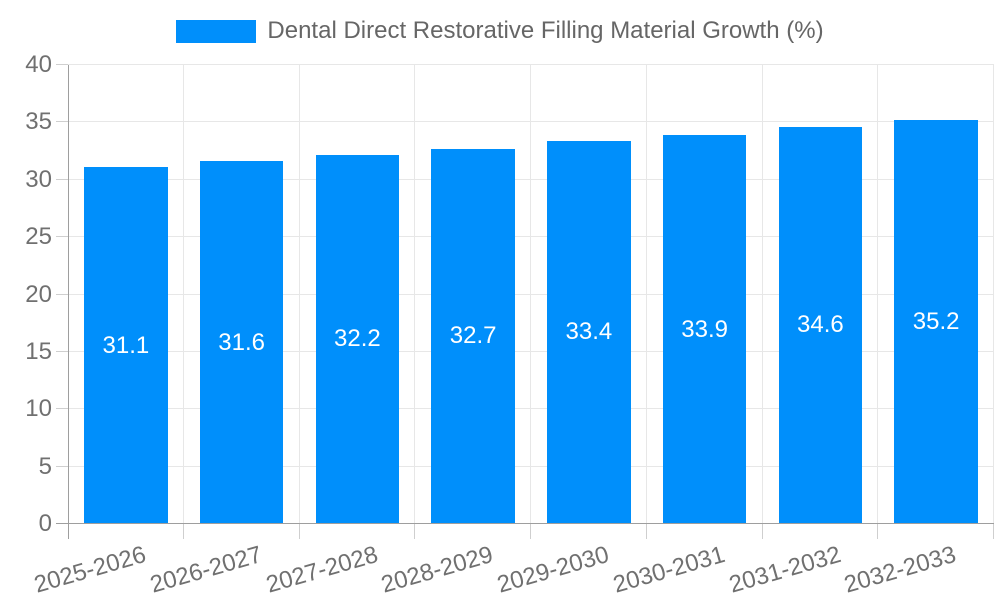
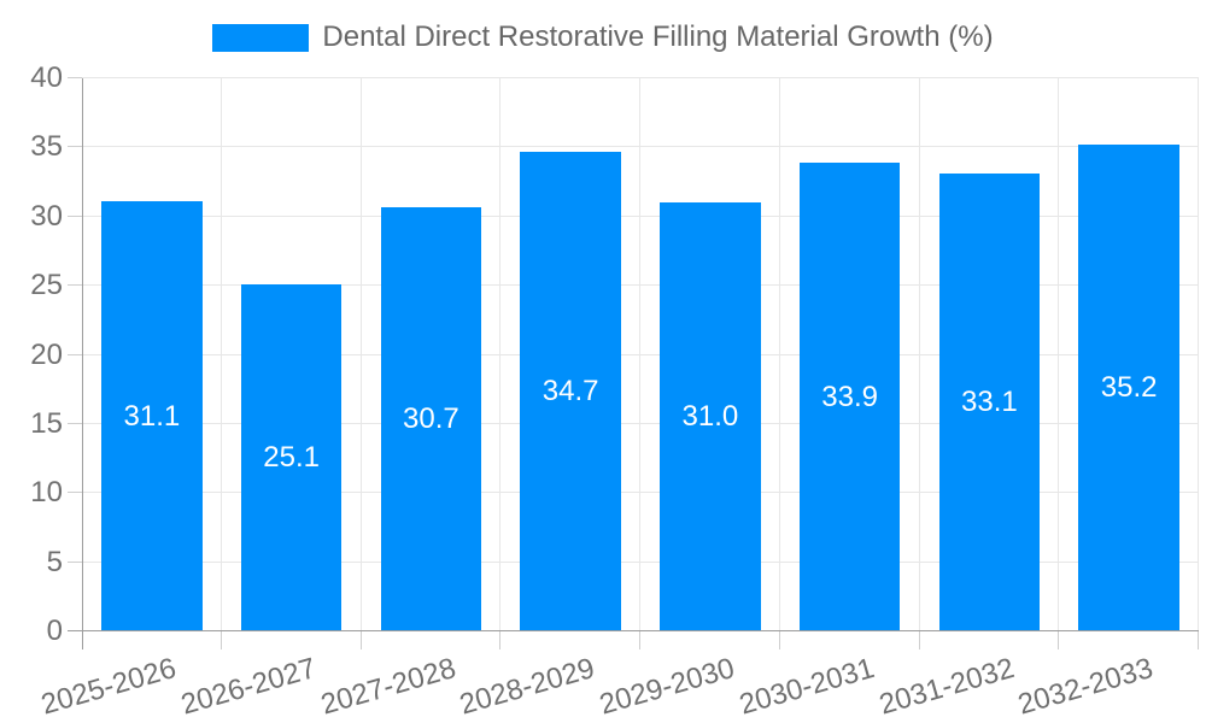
2026-2027: 31.6 -> 25.1
2027-2028: 32.2 -> 30.7
2028-2029: 32.7 -> 34.7
2029-2030: 33.4 -> 31.0
2031-2032: 34.6 -> 33.1
